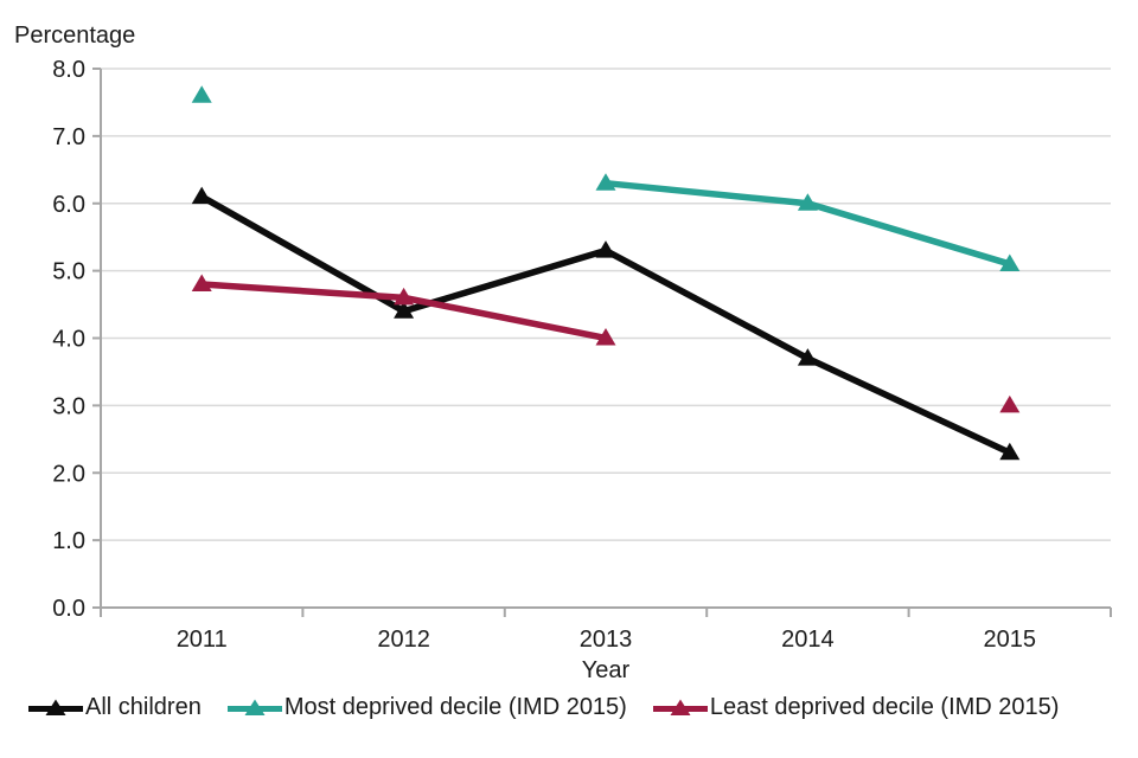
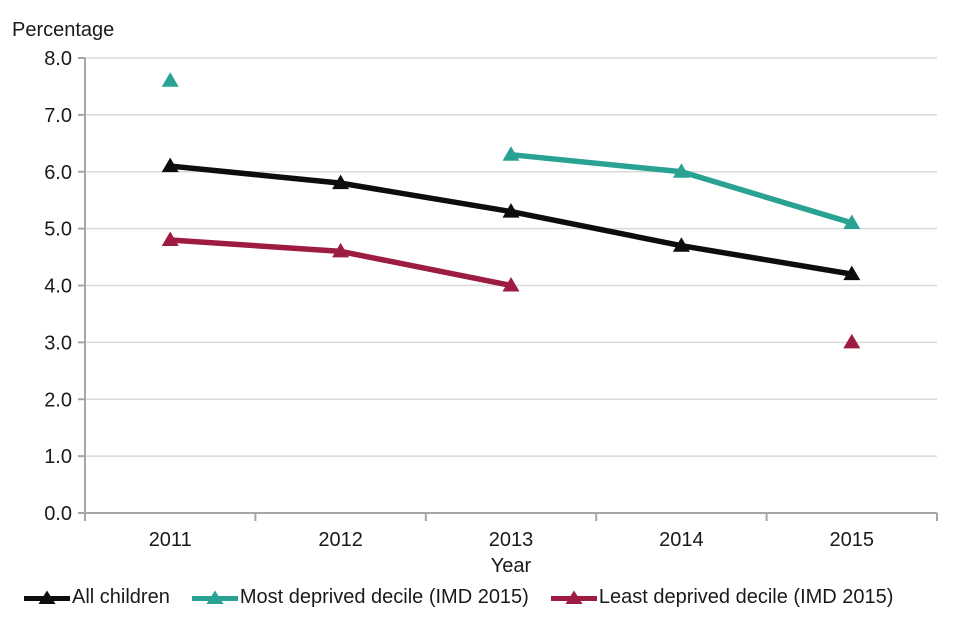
All children/2012: 4.4 -> 5.8
All children/2014: 3.7 -> 4.7
All children/2015: 2.3 -> 4.2
